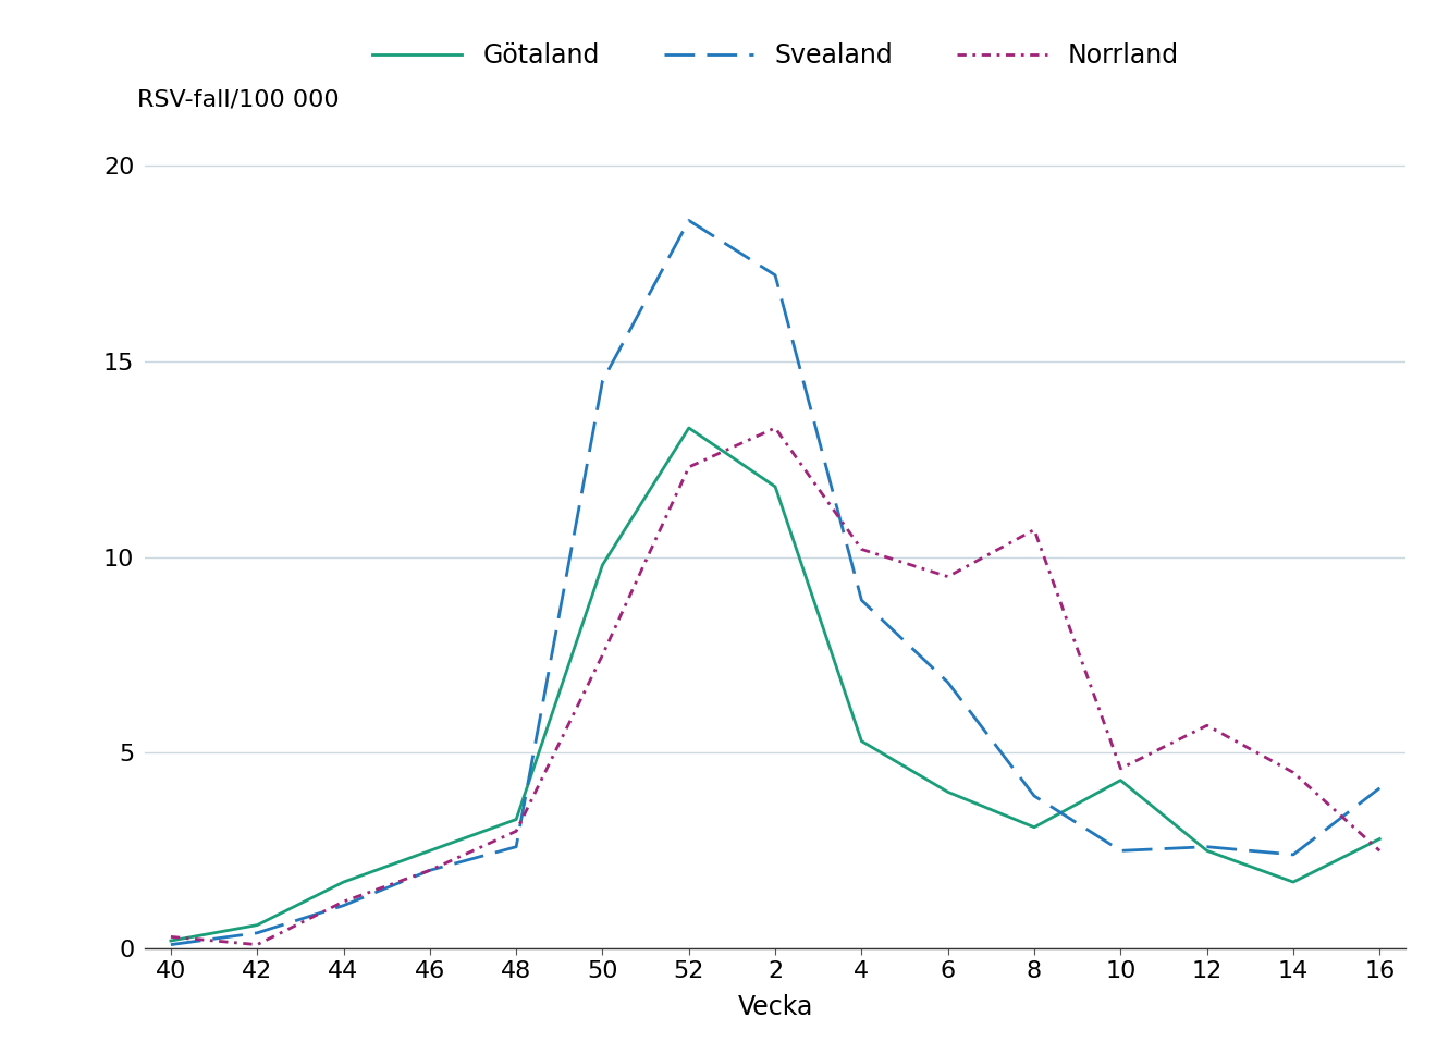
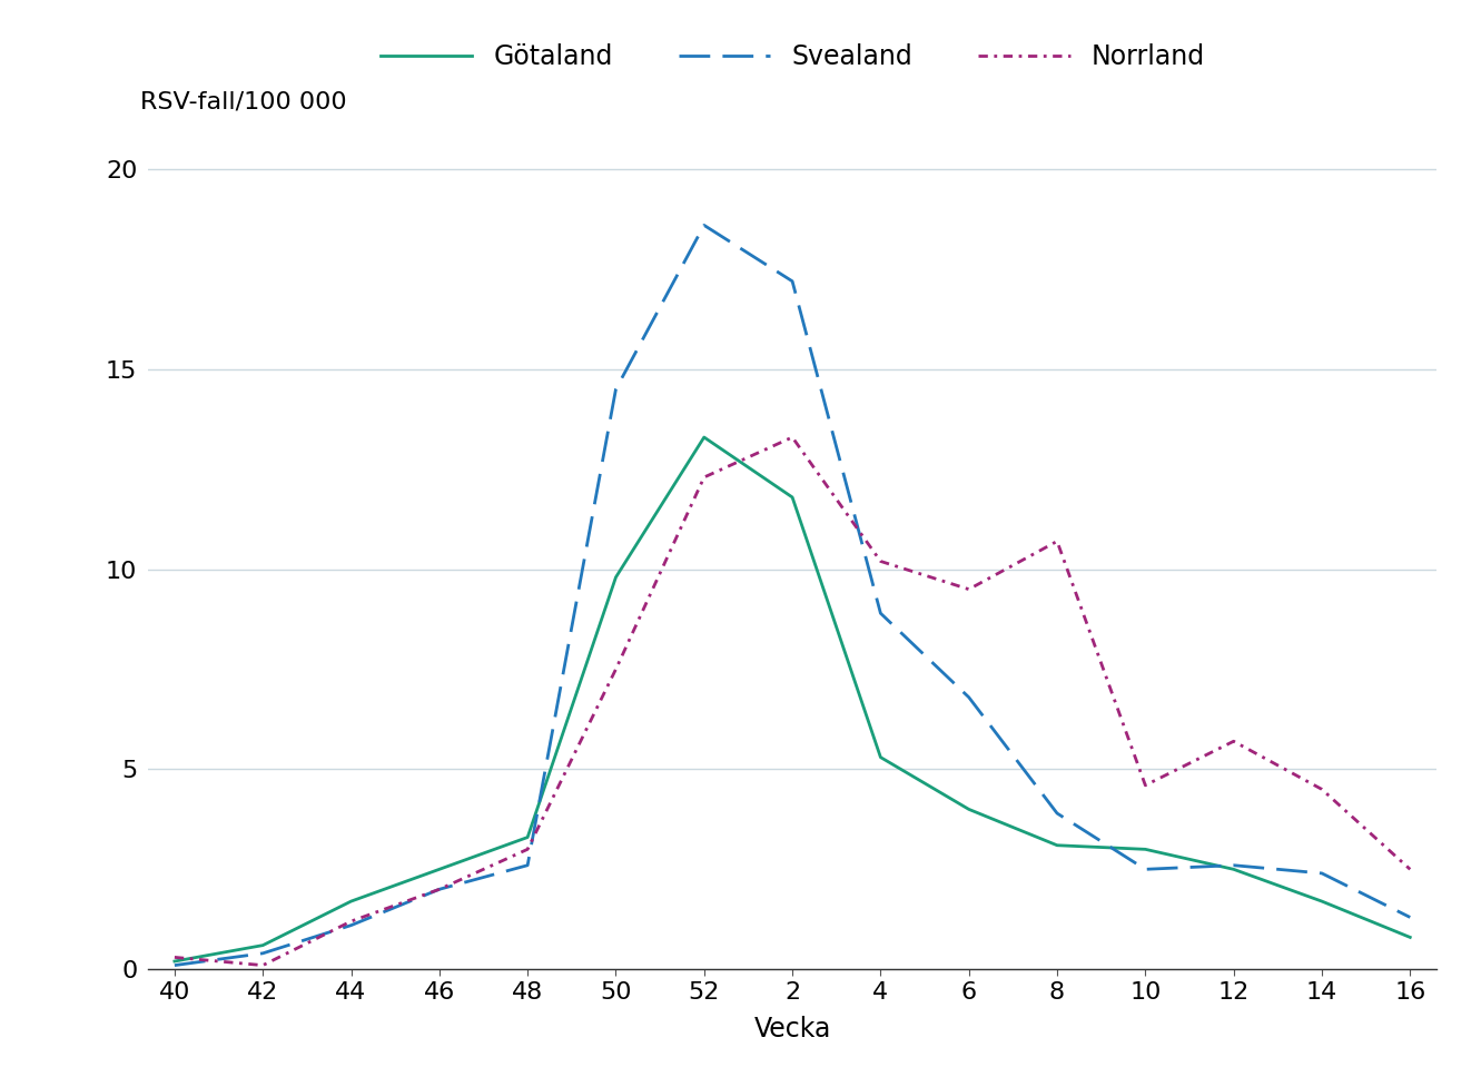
Götaland/10: 4.3 -> 3.0
Götaland/16: 2.8 -> 0.8
Svealand/16: 4.1 -> 1.3
